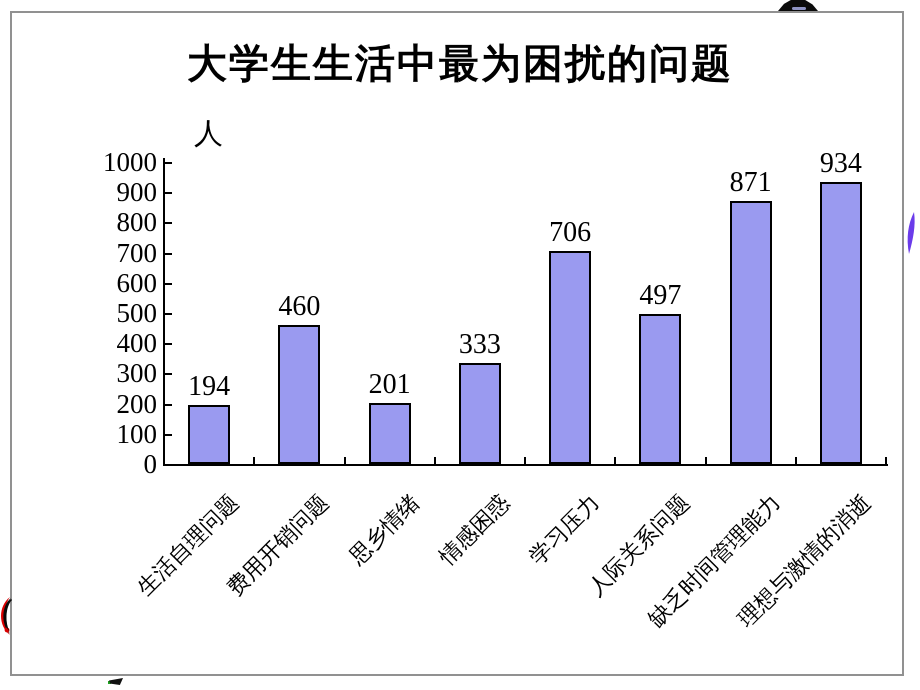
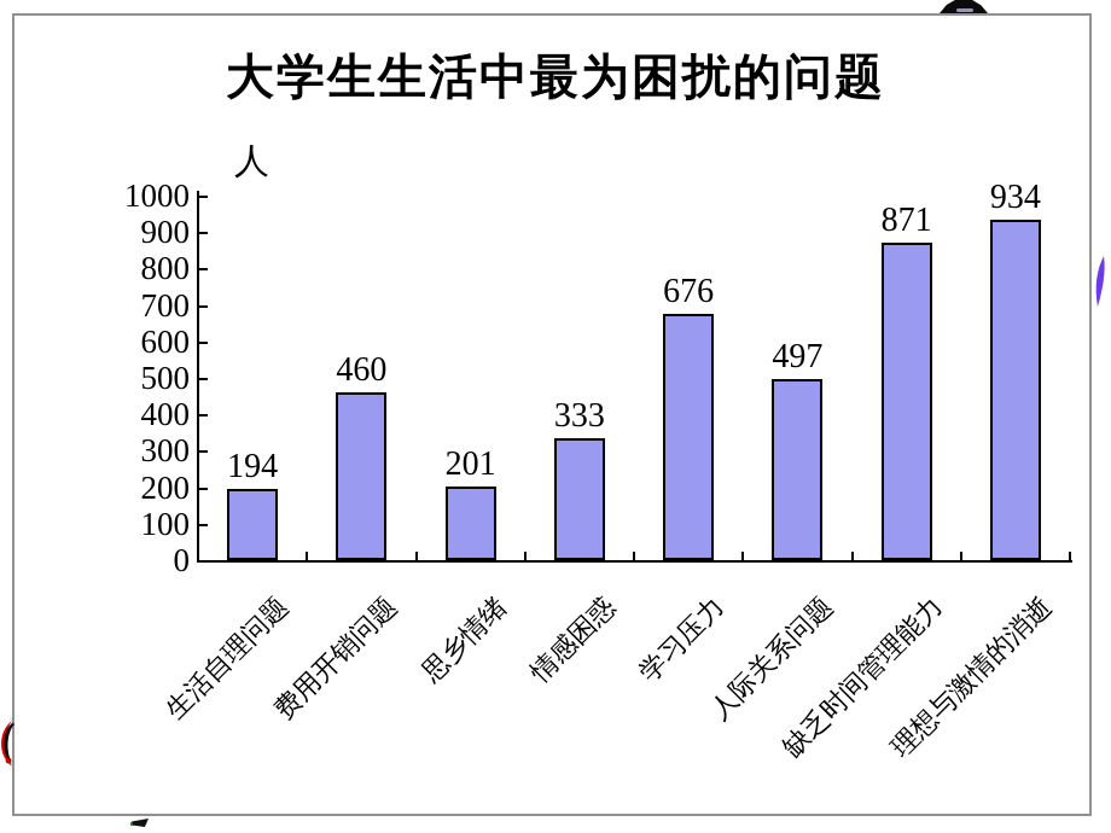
学习压力: 706 -> 676
